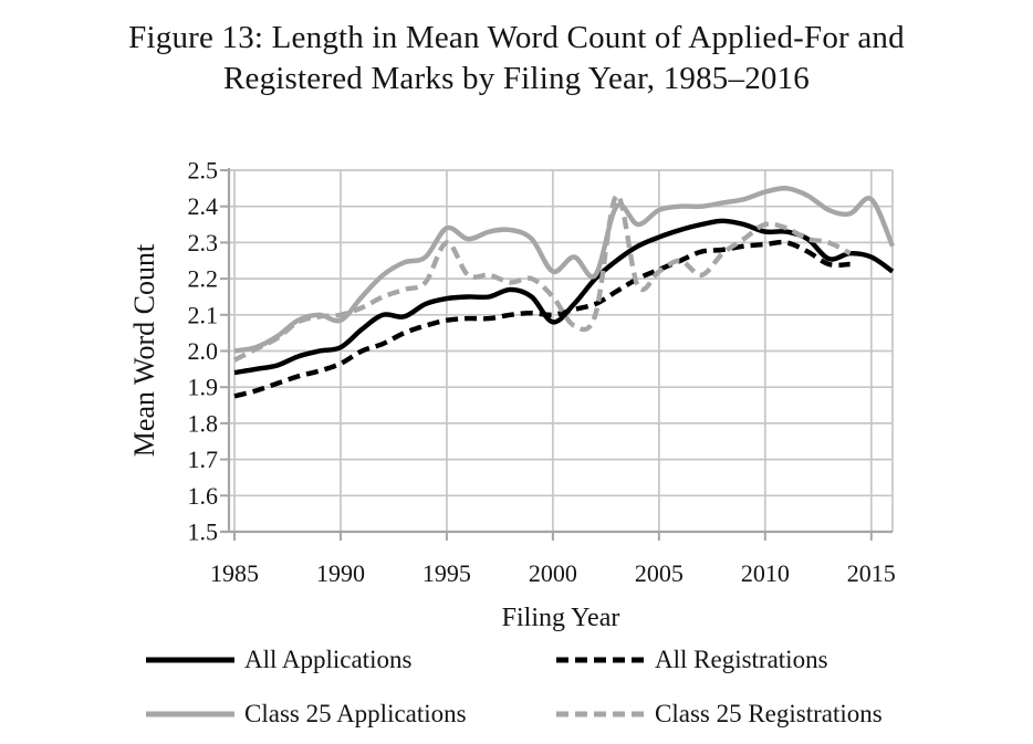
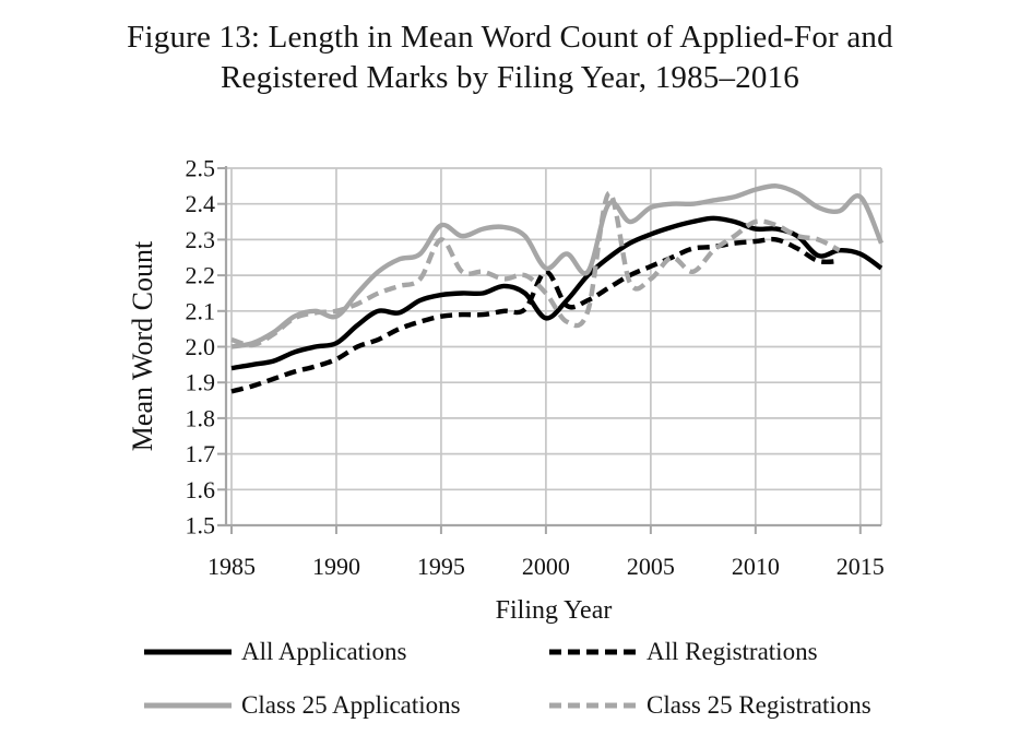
Class 25 Registrations/1985: 1.98 -> 2.02
All Registrations/2000: 2.10 -> 2.21
Class 25 Registrations/2005: 2.22 -> 2.19
